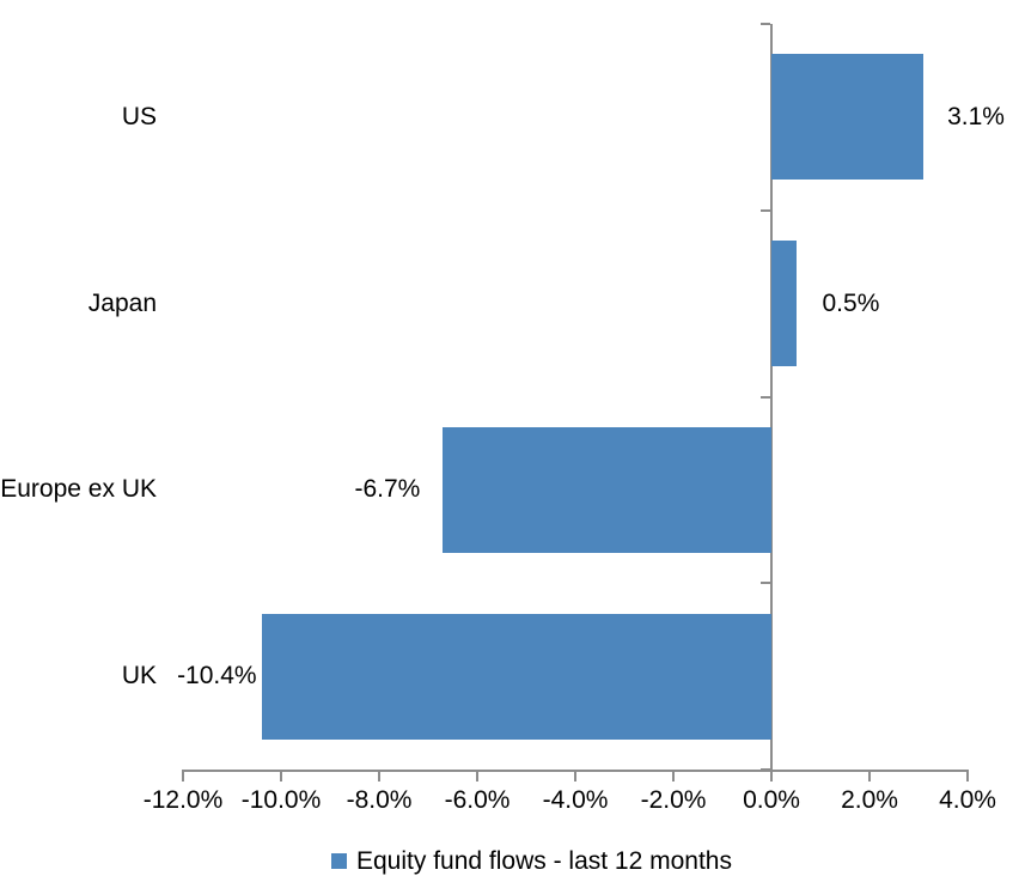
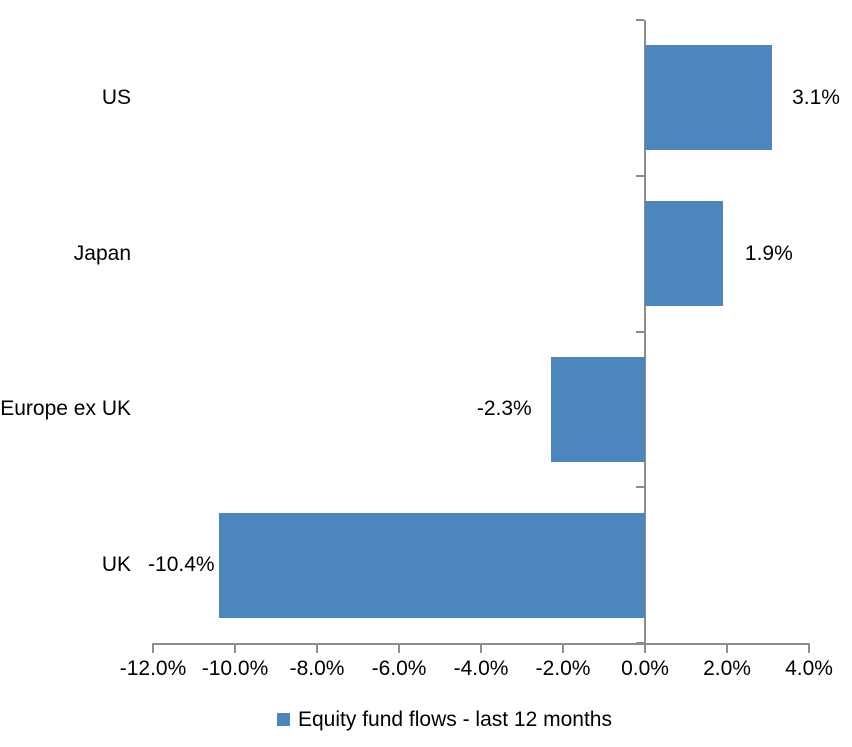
Japan: 0.5% -> 1.9%
Europe ex UK: -6.7% -> -2.3%
